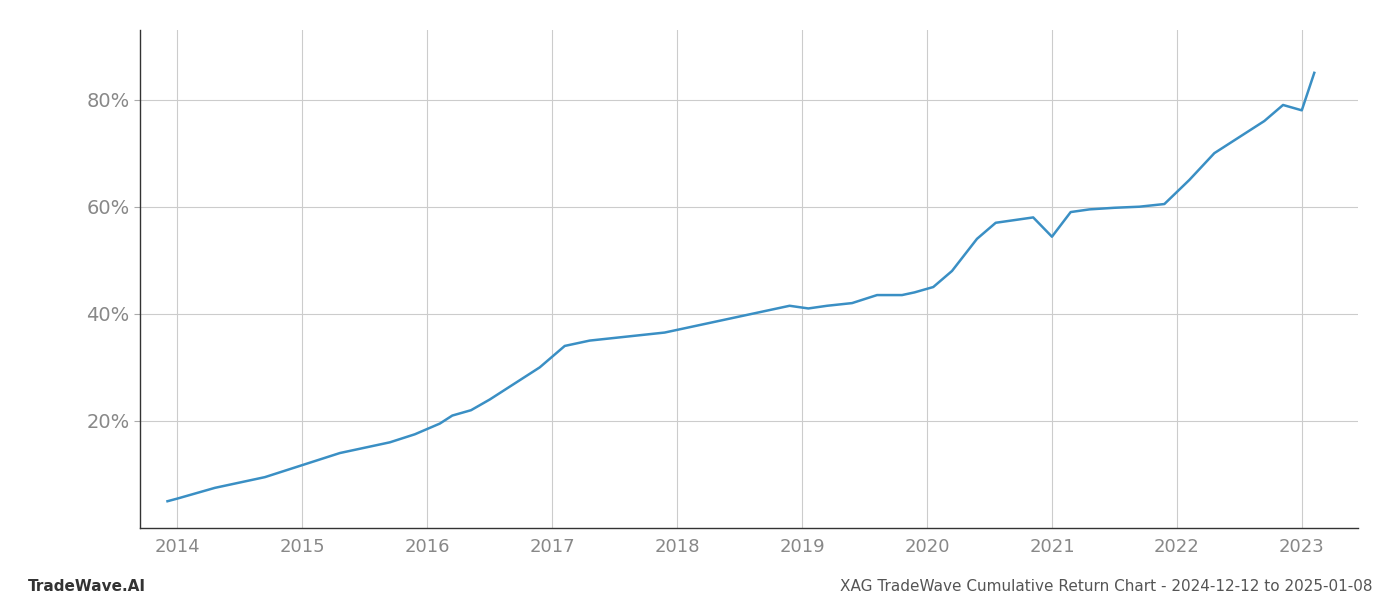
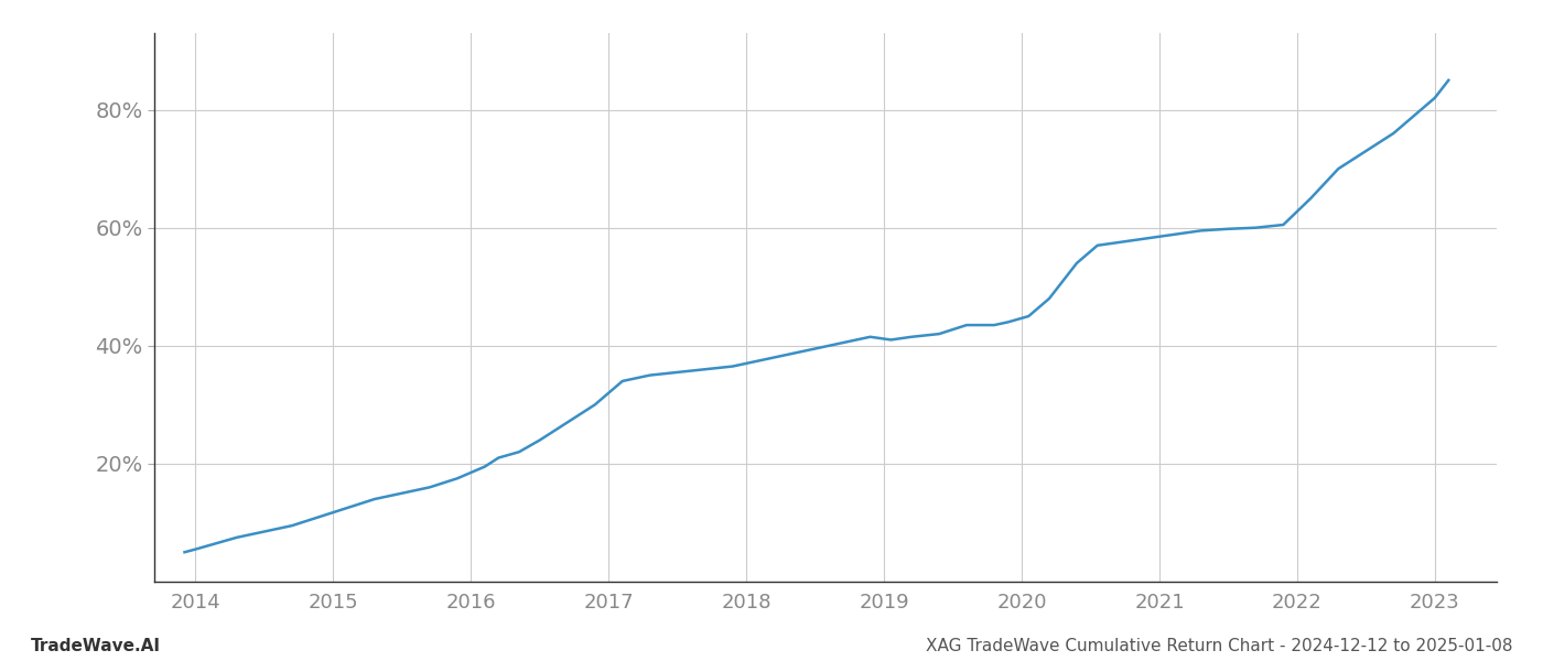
2021: 54.4% -> 58.5%
2023: 78.0% -> 82.0%
